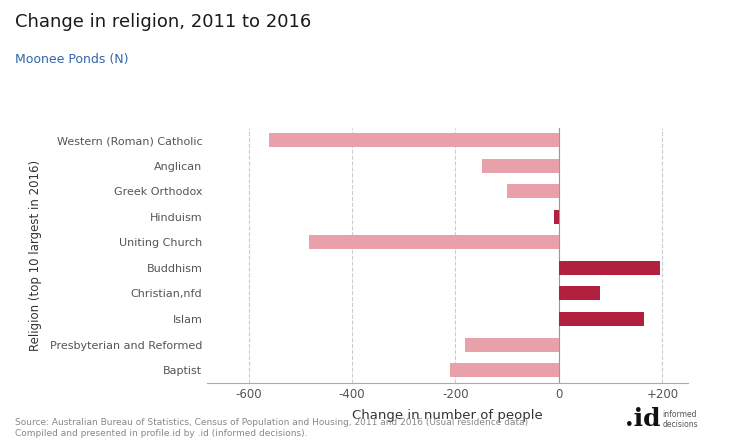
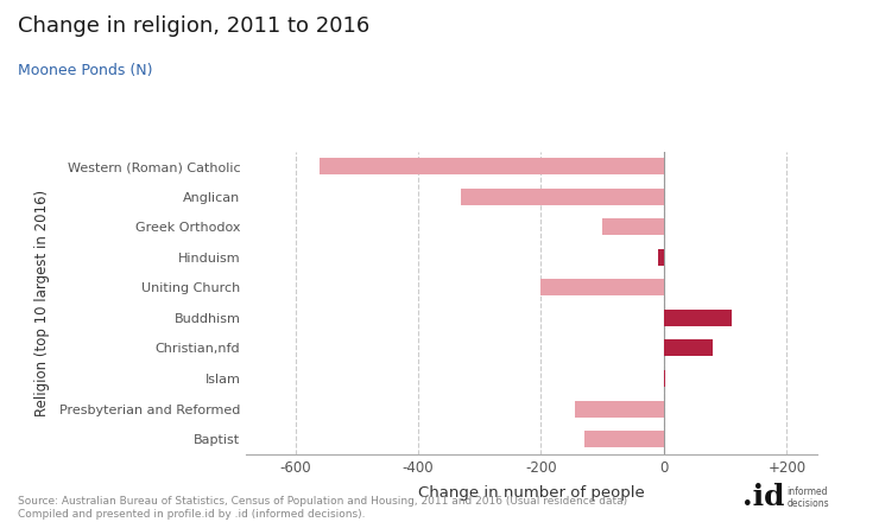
Anglican: -148 -> -330
Uniting Church: -484 -> -200
Buddhism: 196 -> 110
Islam: 164 -> 2
Presbyterian and Reformed: -182 -> -145
Baptist: -210 -> -130
